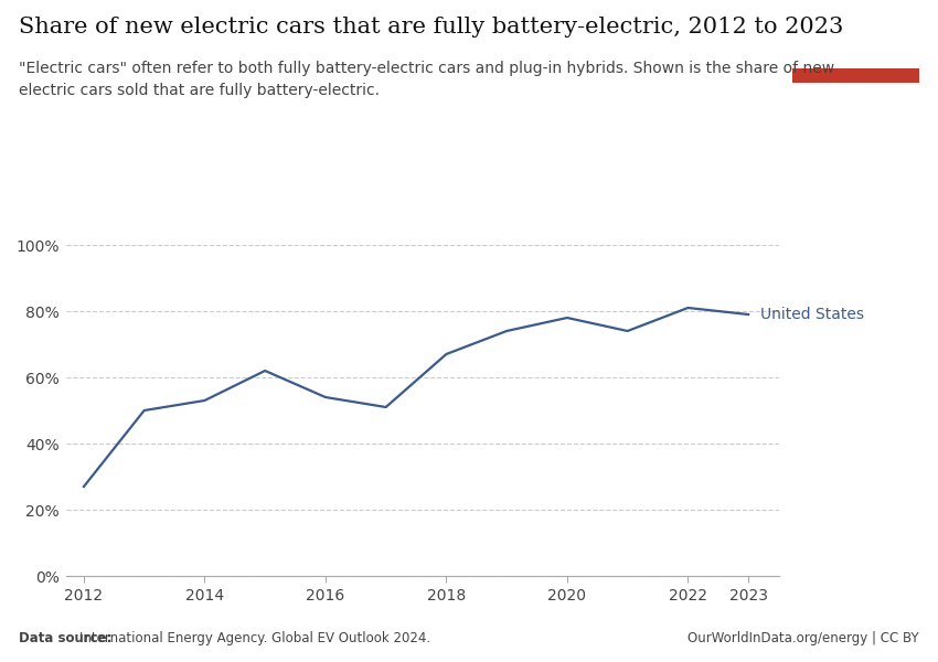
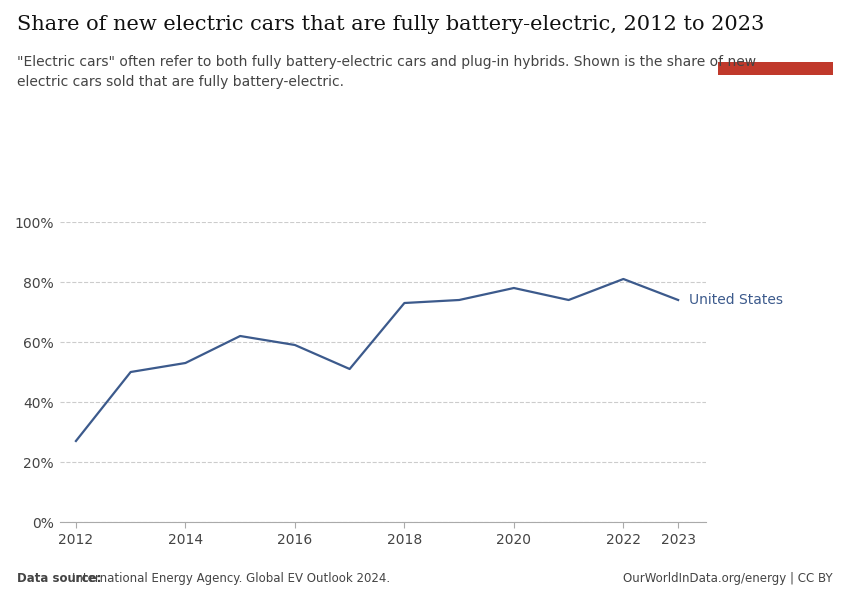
2016: 54% -> 59%
2018: 67% -> 73%
2023: 79% -> 74%
